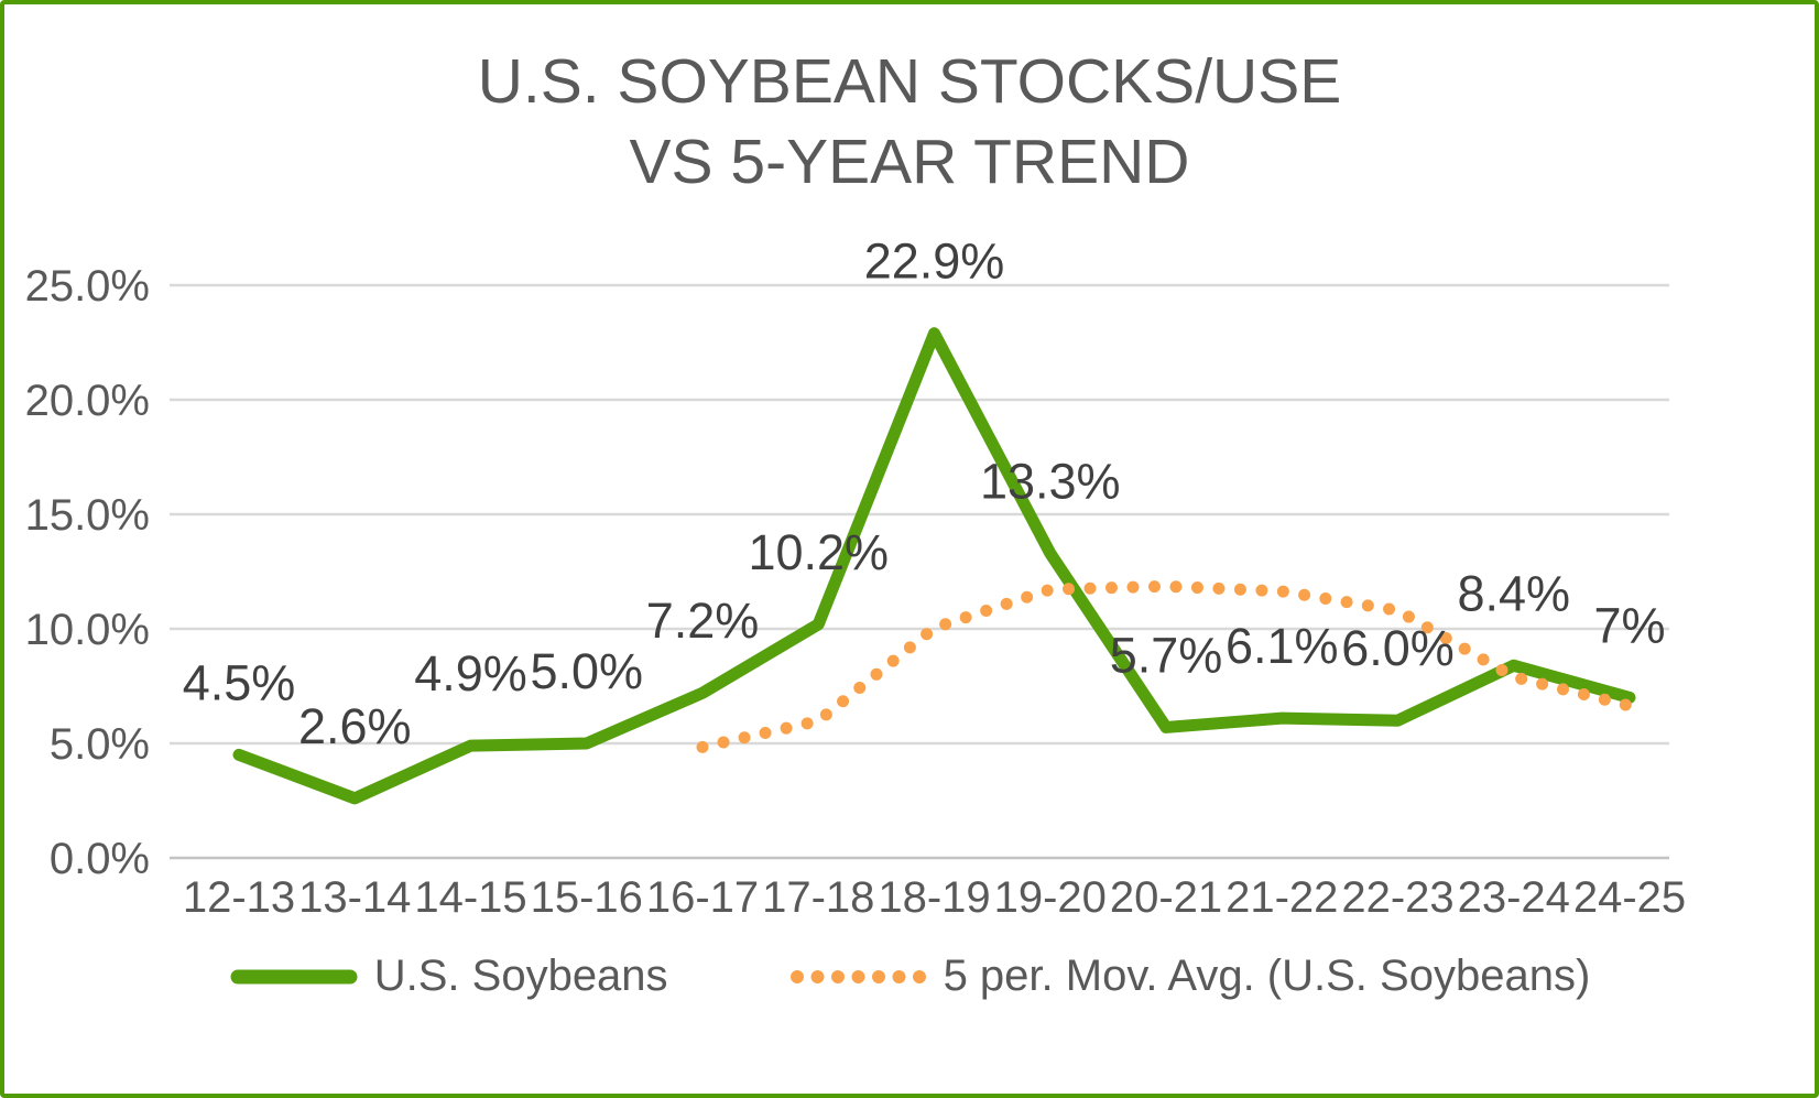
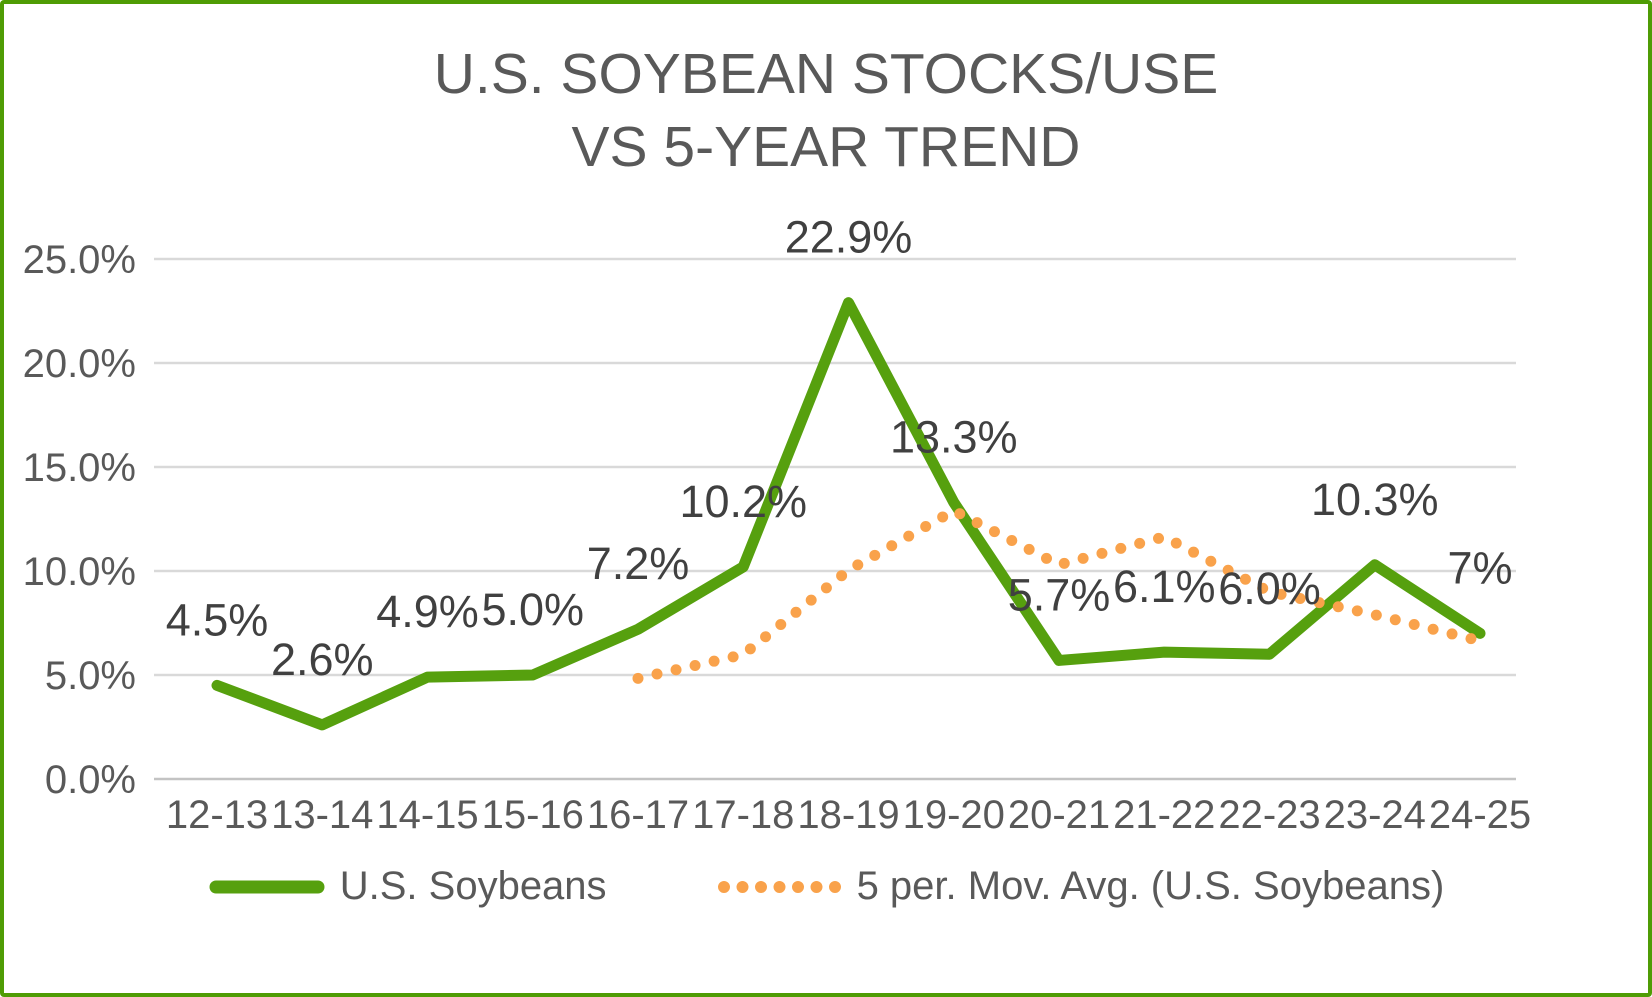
5 per. Mov. Avg. (U.S. Soybeans)/19-20: 11.7% -> 12.9%
5 per. Mov. Avg. (U.S. Soybeans)/20-21: 11.9% -> 10.3%
5 per. Mov. Avg. (U.S. Soybeans)/22-23: 10.8% -> 9.0%
U.S. Soybeans/23-24: 8.4% -> 10.3%
